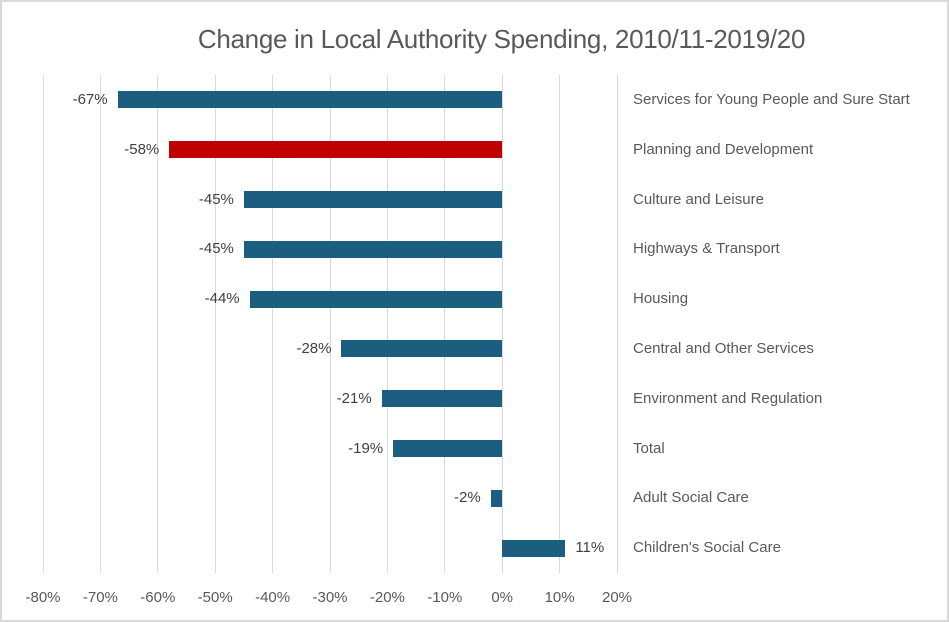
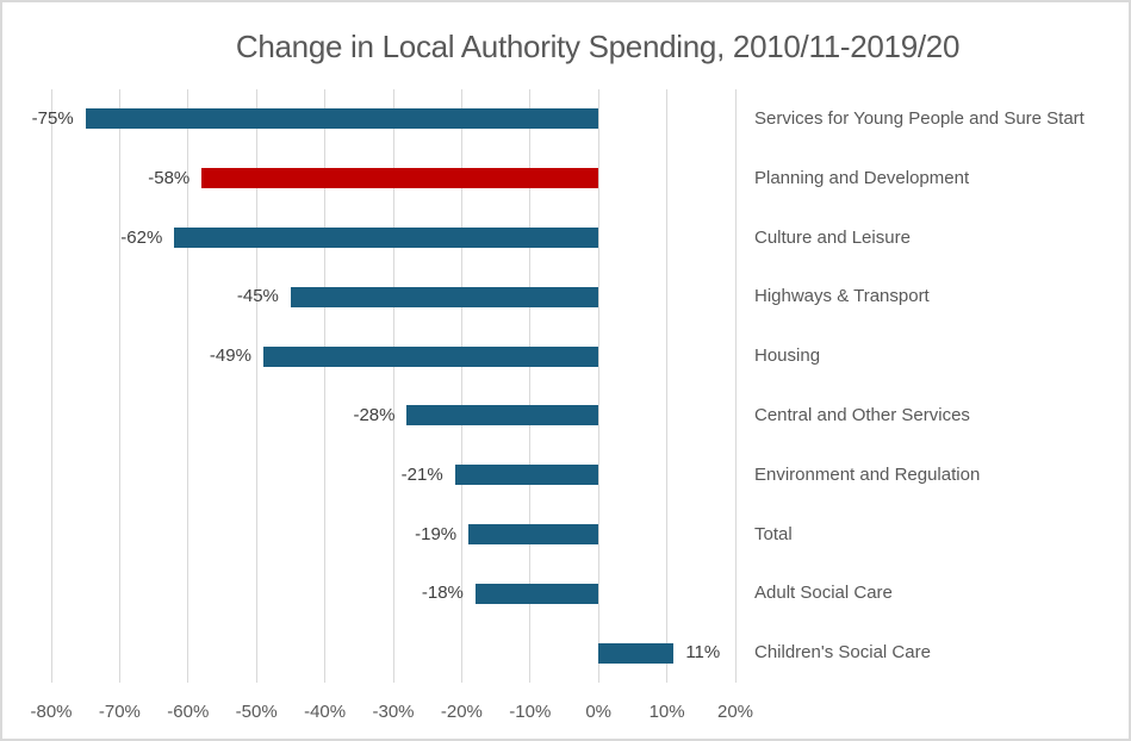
Services for Young People and Sure Start: -67% -> -75%
Culture and Leisure: -45% -> -62%
Housing: -44% -> -49%
Adult Social Care: -2% -> -18%
